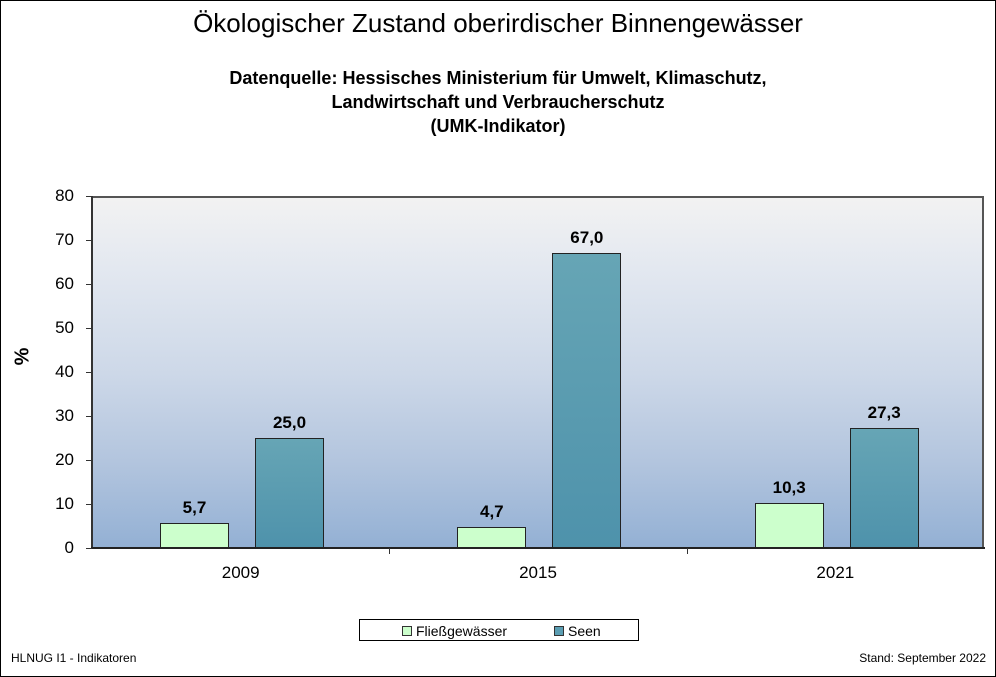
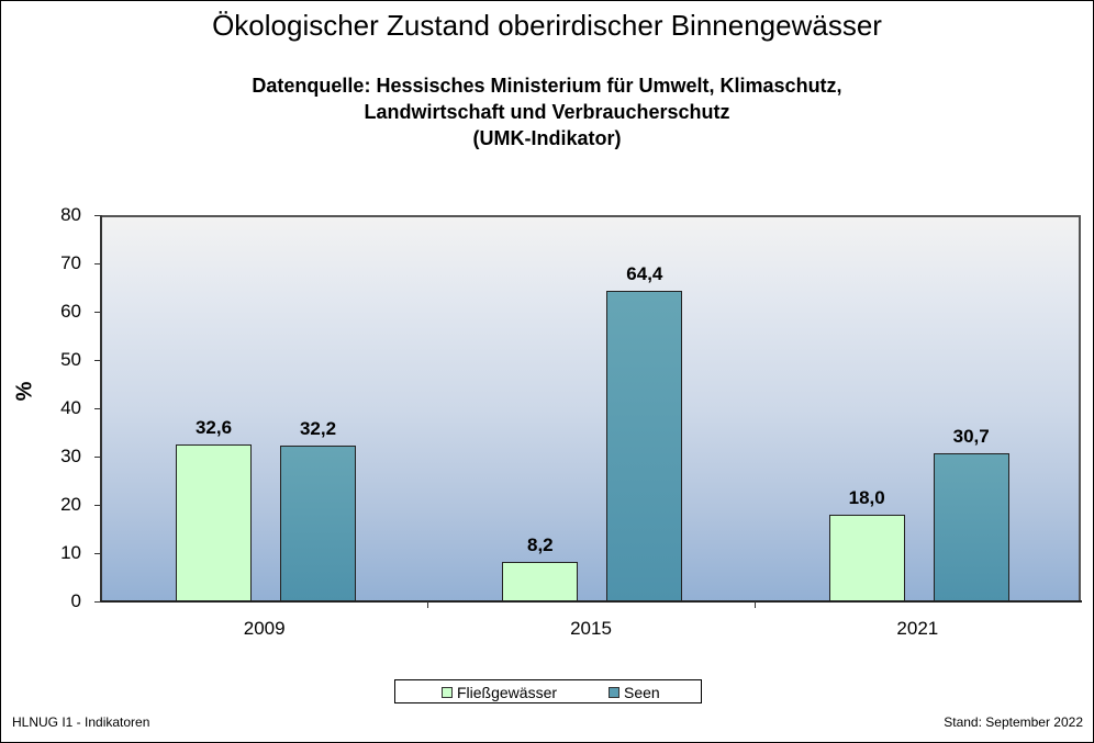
Fließgewässer/2009: 5,7 -> 32,6
Seen/2009: 25,0 -> 32,2
Fließgewässer/2015: 4,7 -> 8,2
Seen/2015: 67,0 -> 64,4
Fließgewässer/2021: 10,3 -> 18,0
Seen/2021: 27,3 -> 30,7
